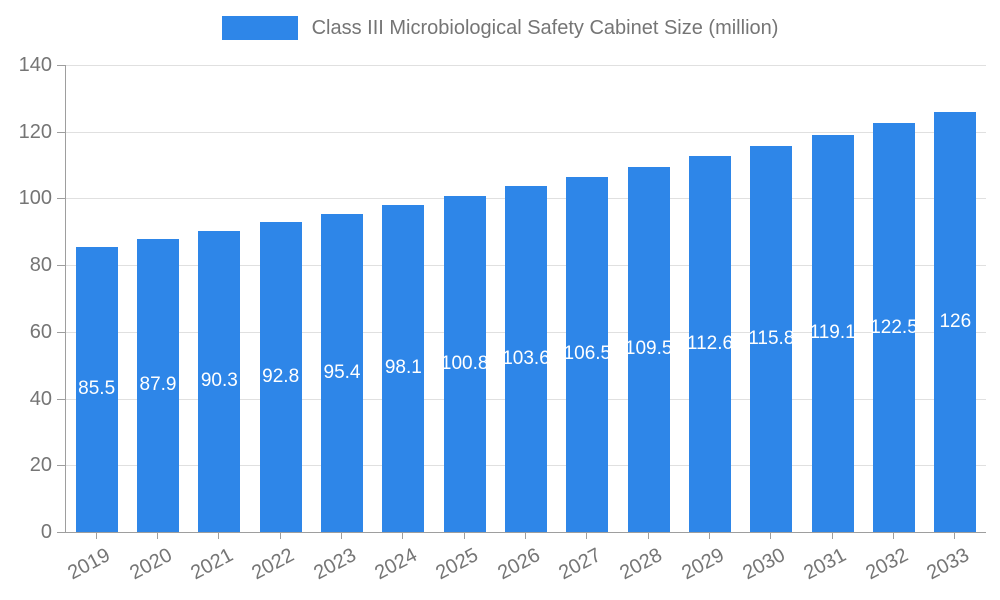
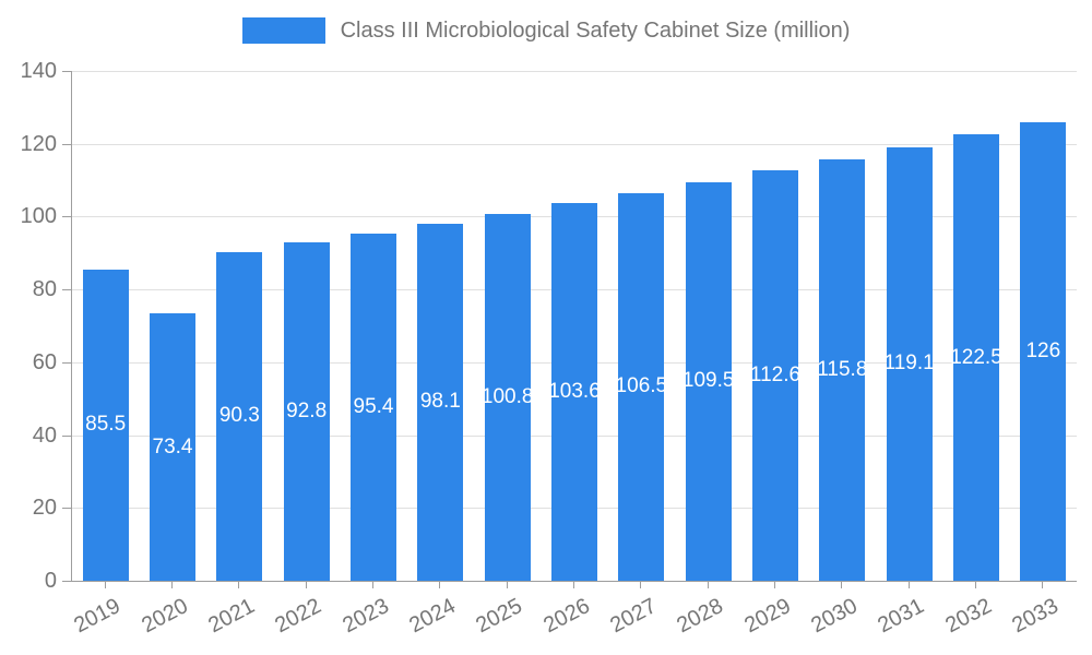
2020: 87.9 -> 73.4
